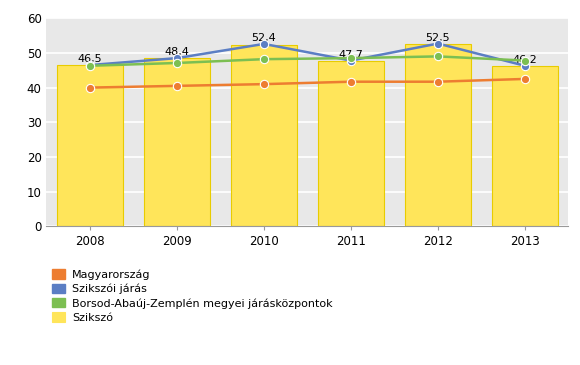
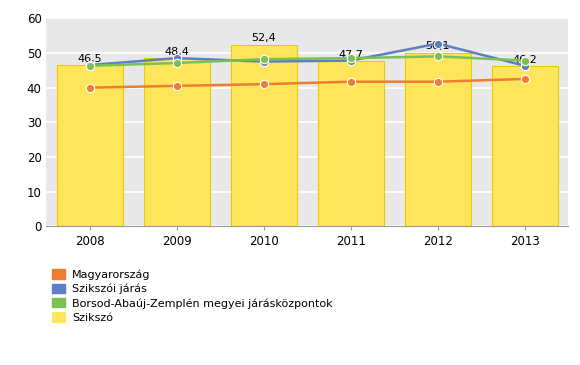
Szikszói járás/2010: 52.6 -> 47.5
Szikszó/2012: 52,5 -> 50,1
